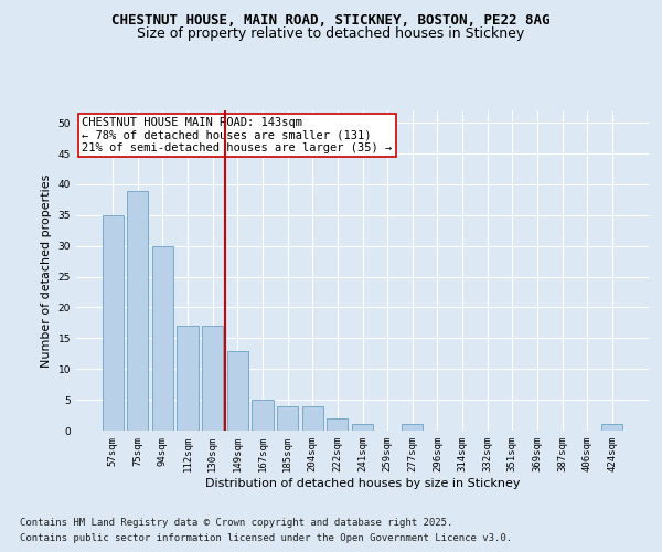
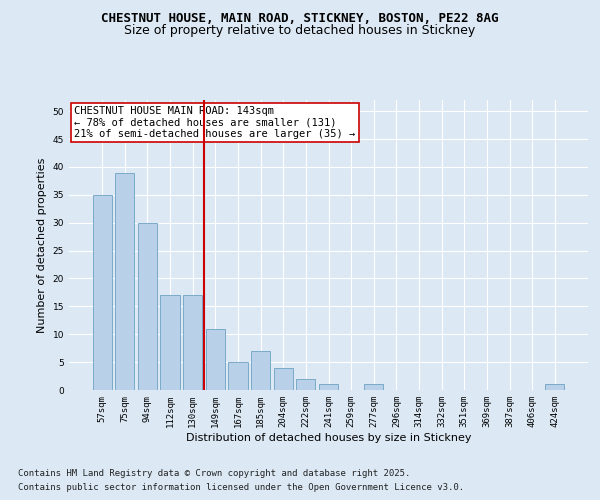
149sqm: 13 -> 11
185sqm: 4 -> 7
